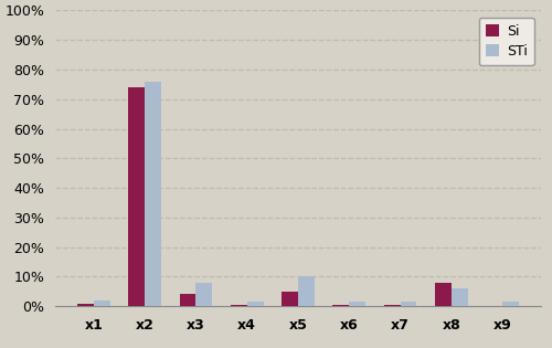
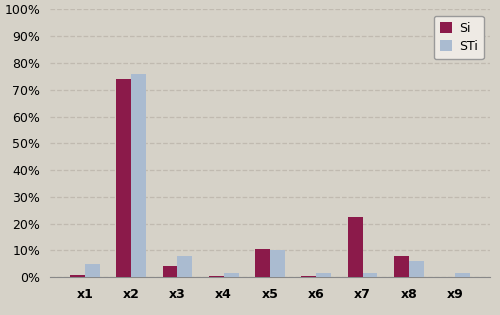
STi/x1: 2.0% -> 5.0%
Si/x5: 5.0% -> 10.5%
Si/x7: 0.5% -> 22.5%
